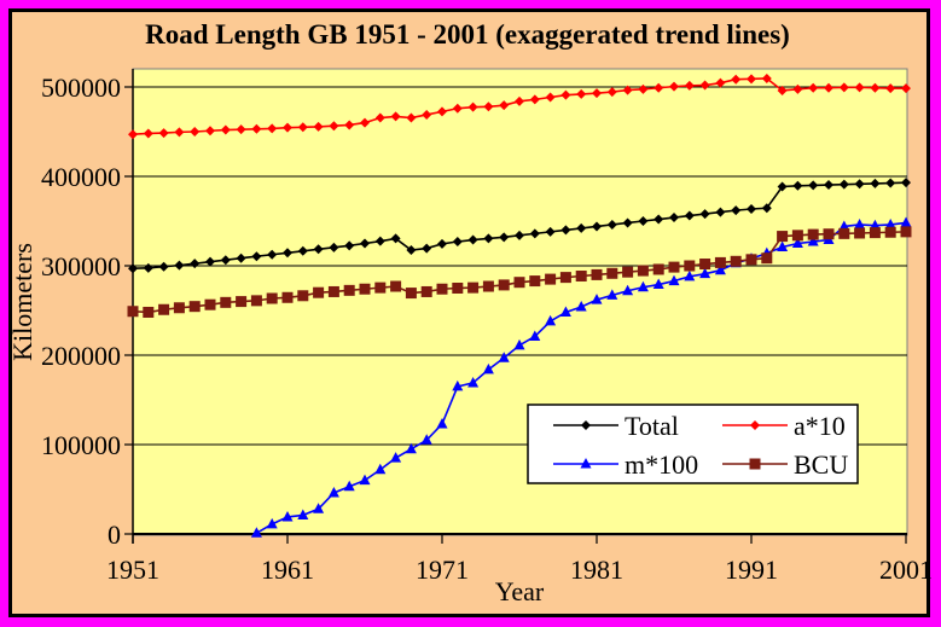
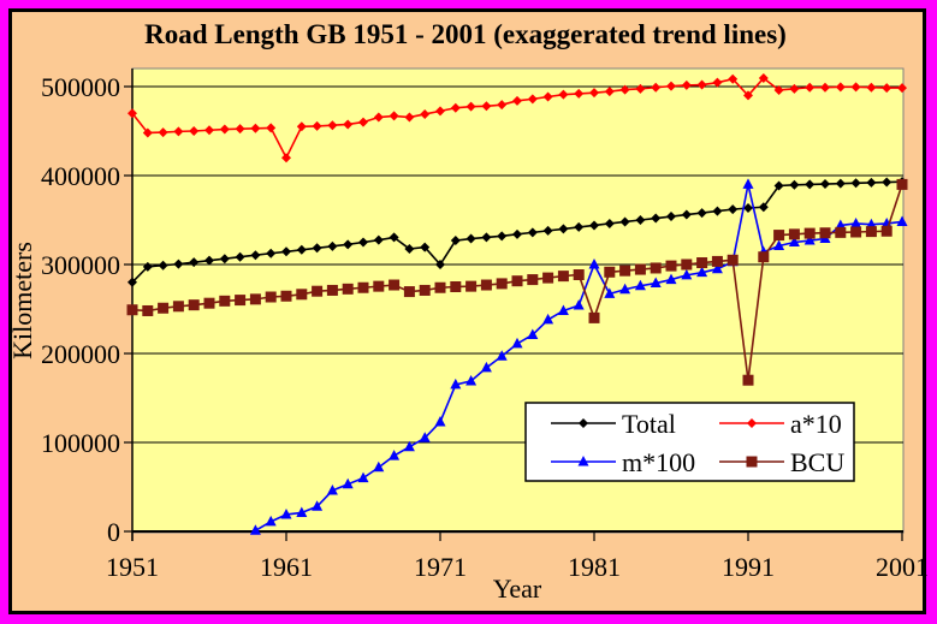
Total/1951: 300000 -> 280000
a*10/1951: 450000 -> 470000
a*10/1961: 450000 -> 420000
Total/1971: 320000 -> 300000
m*100/1981: 260000 -> 300000
BCU/1981: 290000 -> 240000
a*10/1991: 510000 -> 490000
m*100/1991: 310000 -> 390000
BCU/1991: 310000 -> 170000
BCU/2001: 340000 -> 390000
